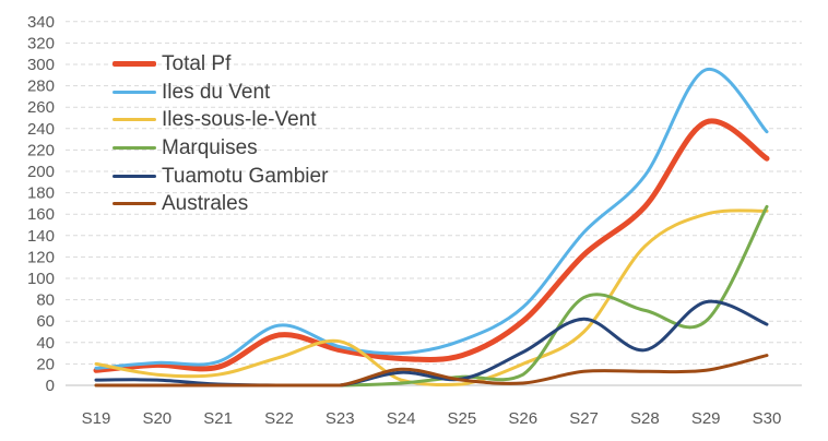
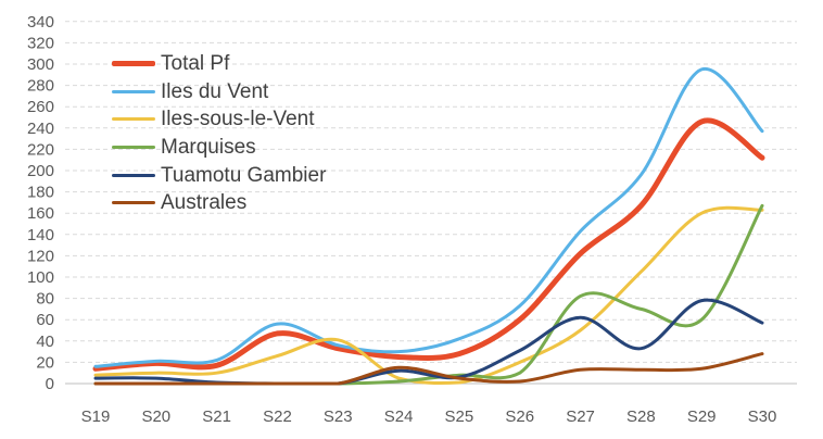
Iles-sous-le-Vent/S19: 20 -> 10
Iles-sous-le-Vent/S28: 130 -> 100
